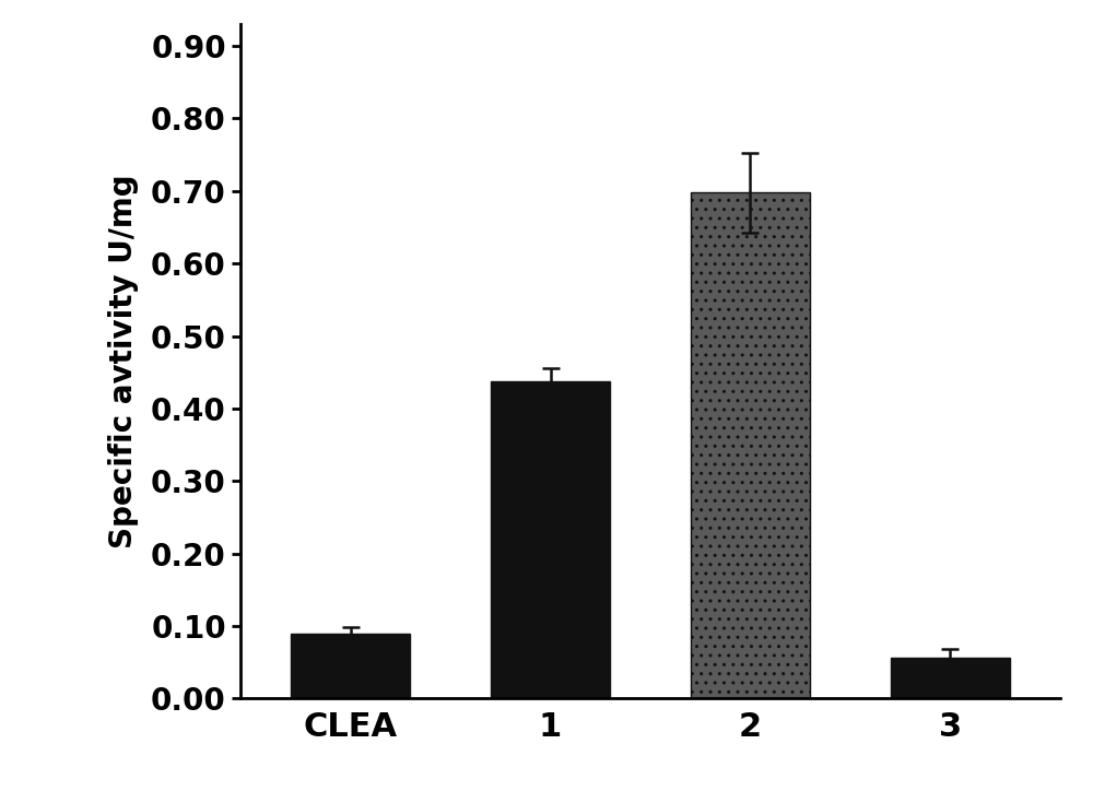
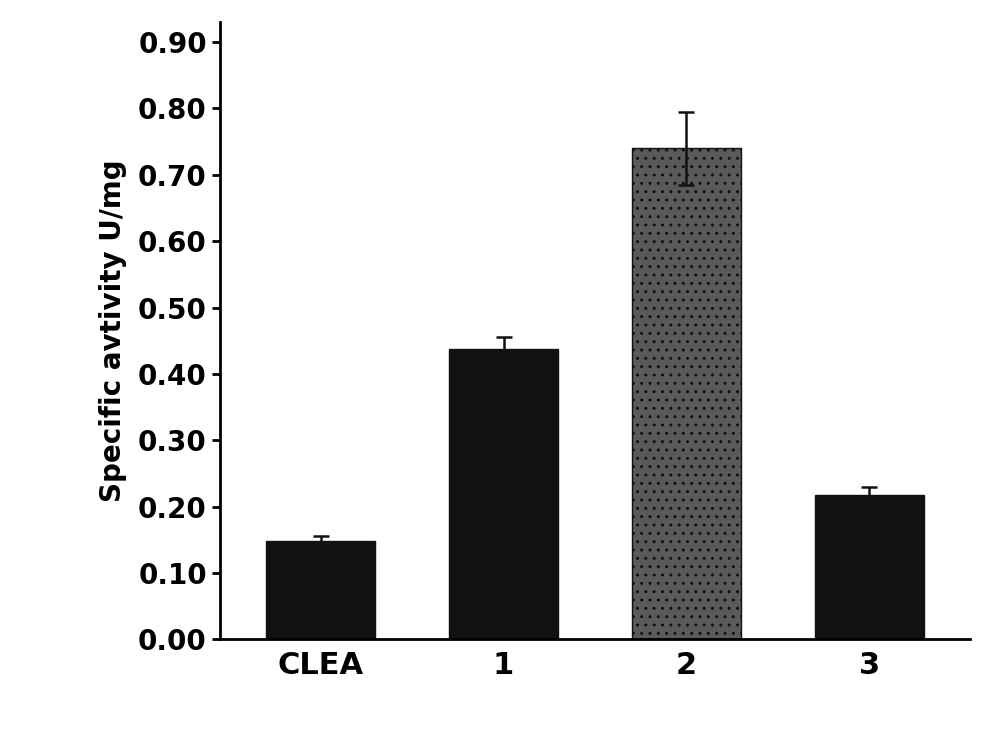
CLEA: 0.090 -> 0.148
2: 0.698 -> 0.740
3: 0.056 -> 0.218
